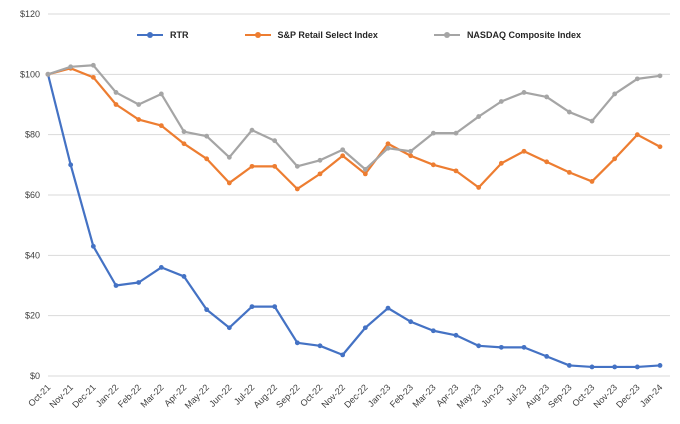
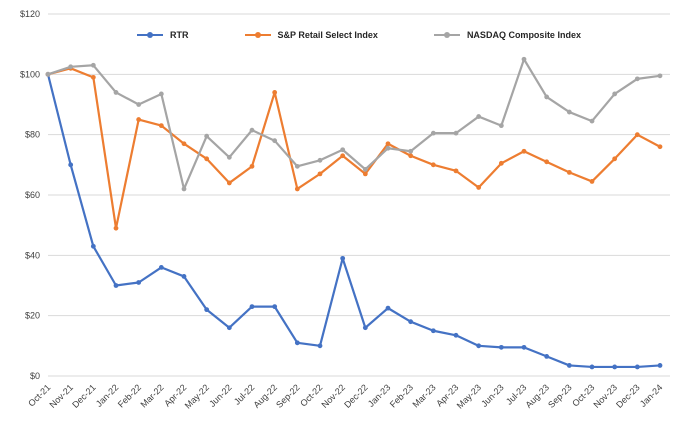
S&P Retail Select Index/Jan-22: $90 -> $49
NASDAQ Composite Index/Apr-22: $81 -> $62
S&P Retail Select Index/Aug-22: $70 -> $94
RTR/Nov-22: $7 -> $39
NASDAQ Composite Index/Jun-23: $91 -> $83
NASDAQ Composite Index/Jul-23: $94 -> $105
